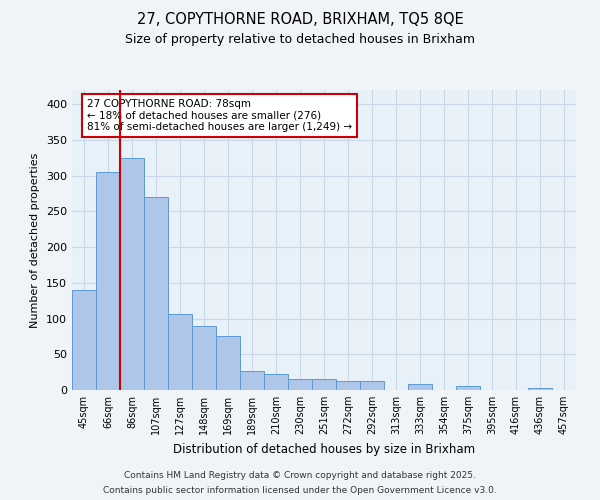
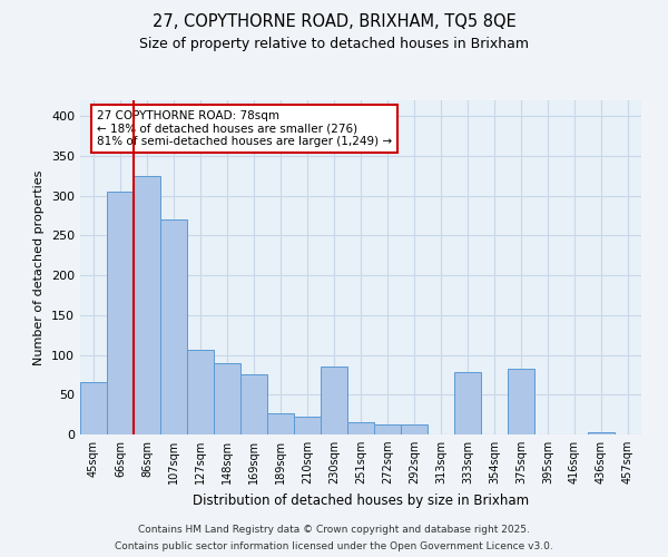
45sqm: 140 -> 66
230sqm: 15 -> 86
333sqm: 8 -> 78
375sqm: 5 -> 82
